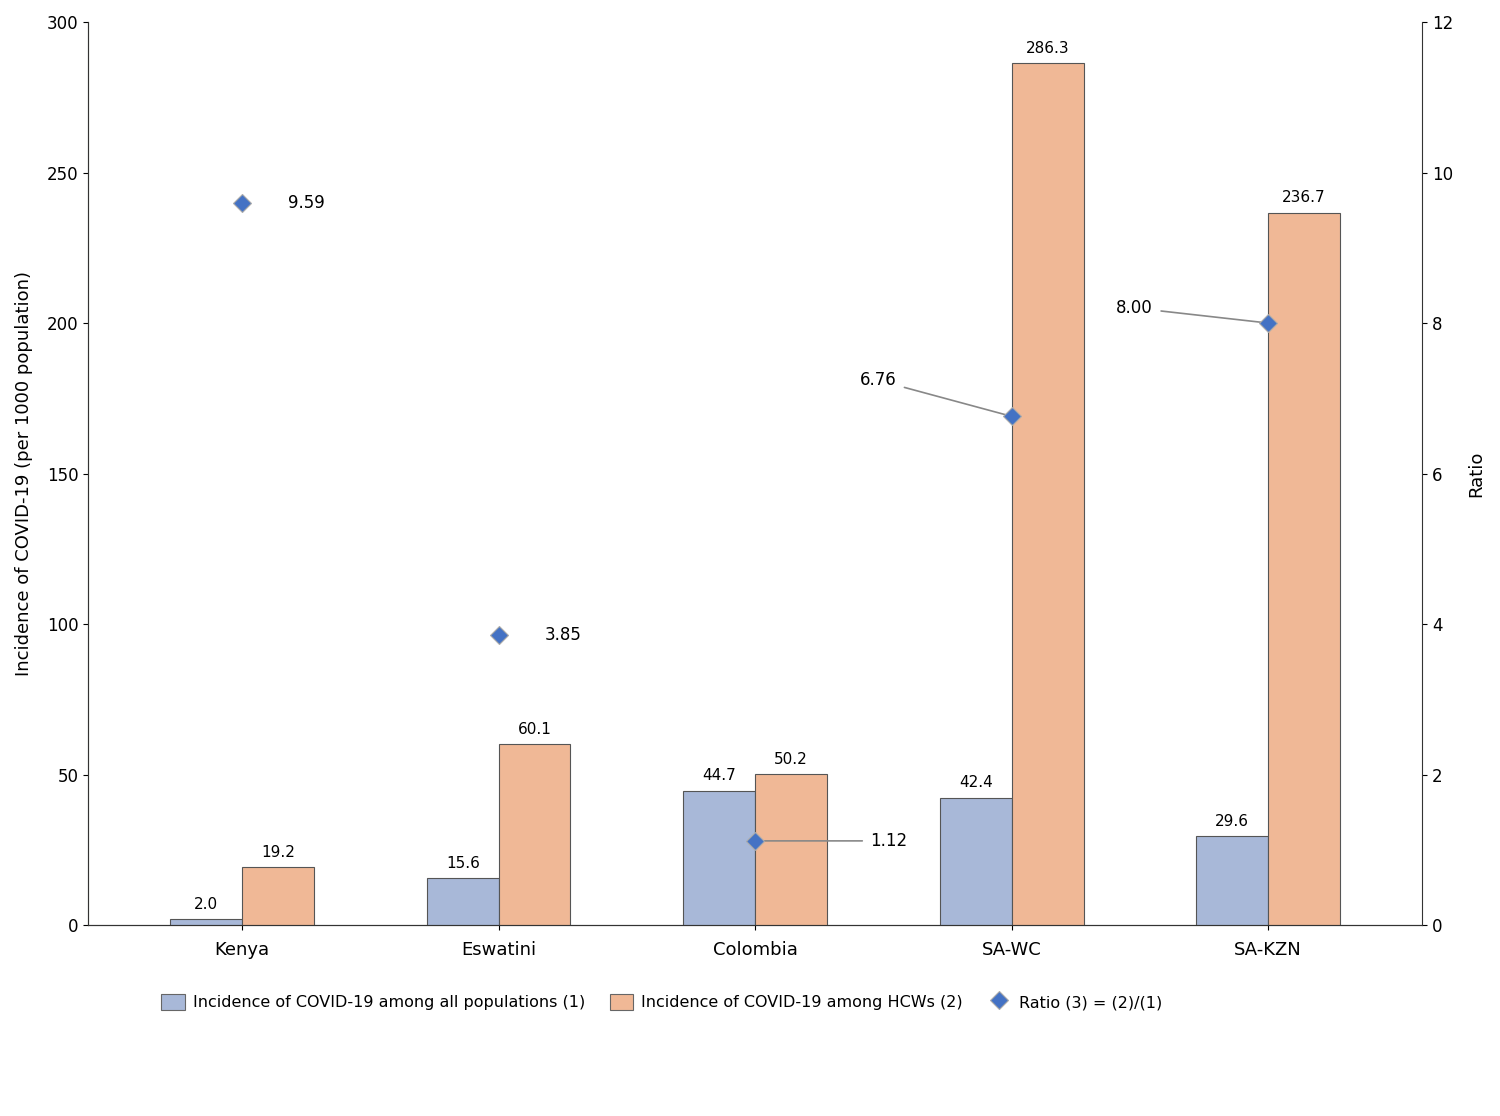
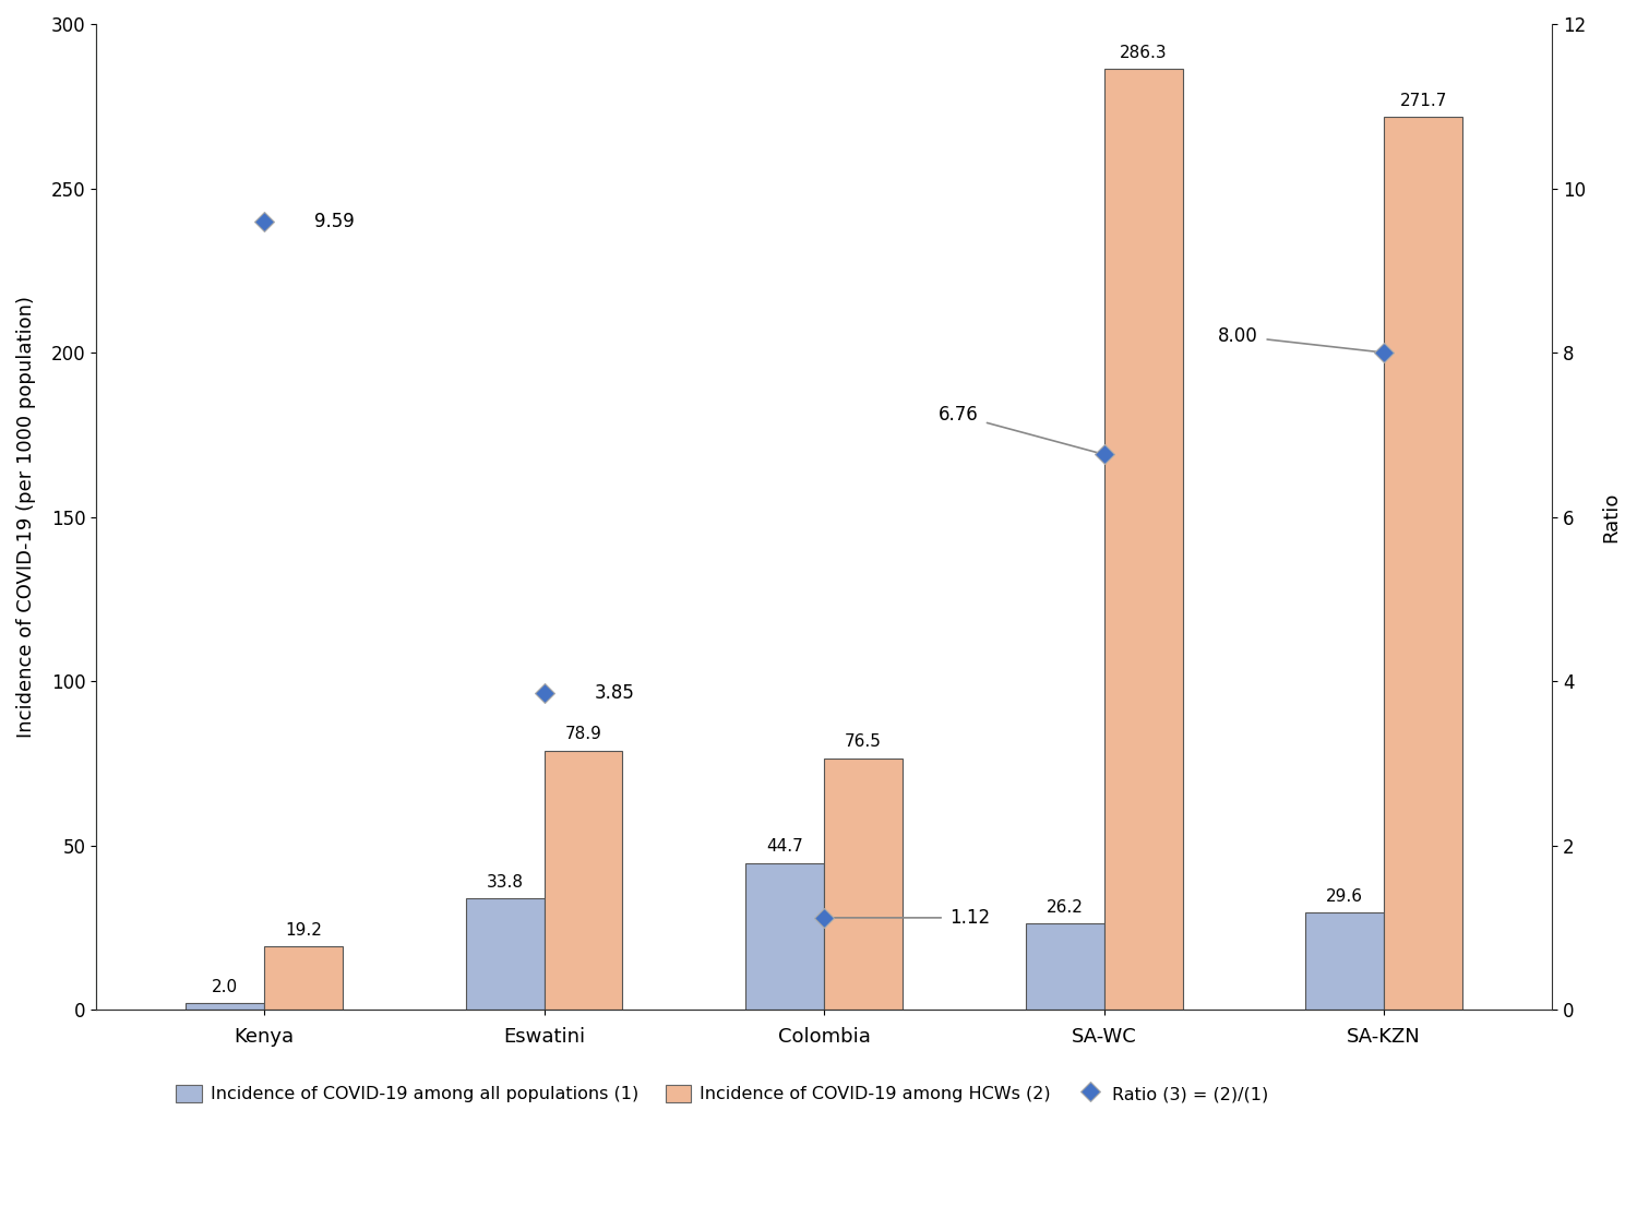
Incidence of COVID-19 among all populations (1)/Eswatini: 15.6 -> 33.8
Incidence of COVID-19 among HCWs (2)/Eswatini: 60.1 -> 78.9
Incidence of COVID-19 among HCWs (2)/Colombia: 50.2 -> 76.5
Incidence of COVID-19 among all populations (1)/SA-WC: 42.4 -> 26.2
Incidence of COVID-19 among HCWs (2)/SA-KZN: 236.7 -> 271.7
